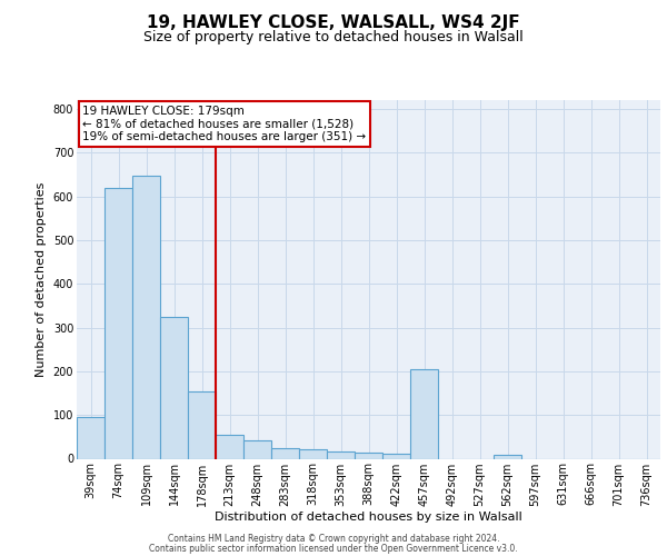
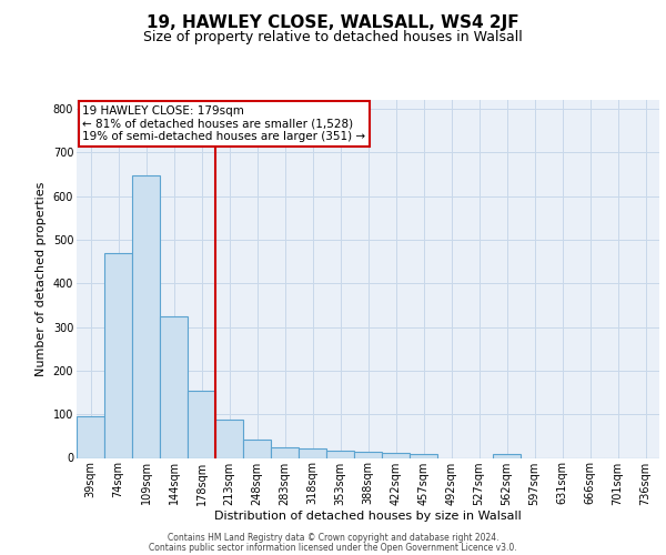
74sqm: 620 -> 470
213sqm: 55 -> 87
457sqm: 205 -> 8
